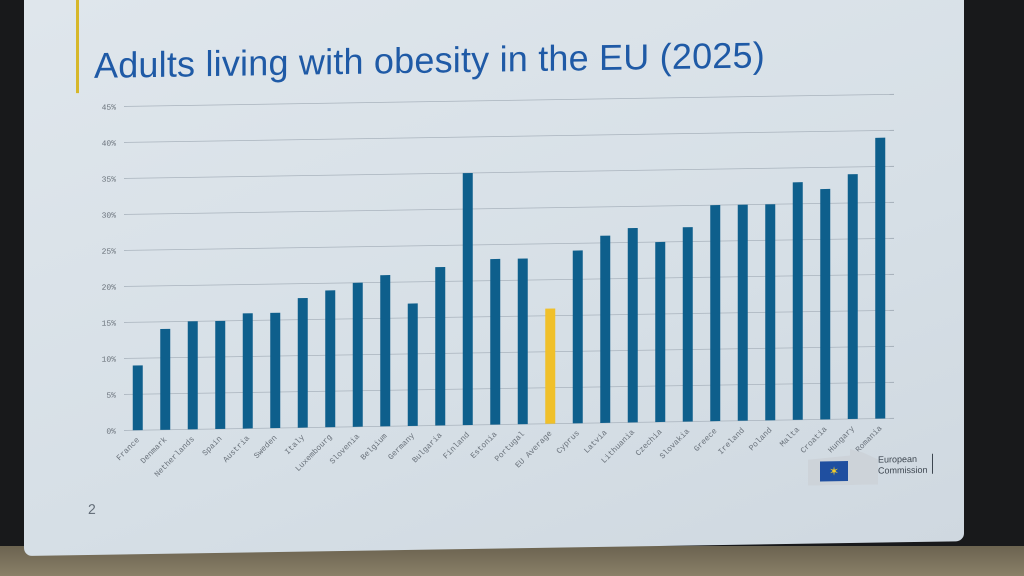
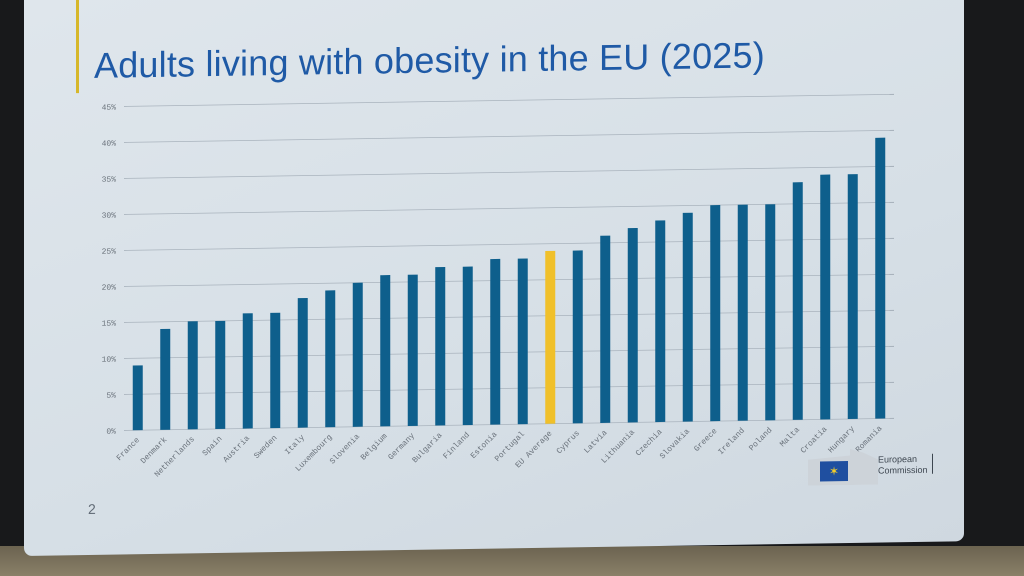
Germany: 17% -> 21%
Finland: 35% -> 22%
EU Average: 16% -> 24%
Czechia: 25% -> 28%
Slovakia: 27% -> 29%
Croatia: 32% -> 34%
